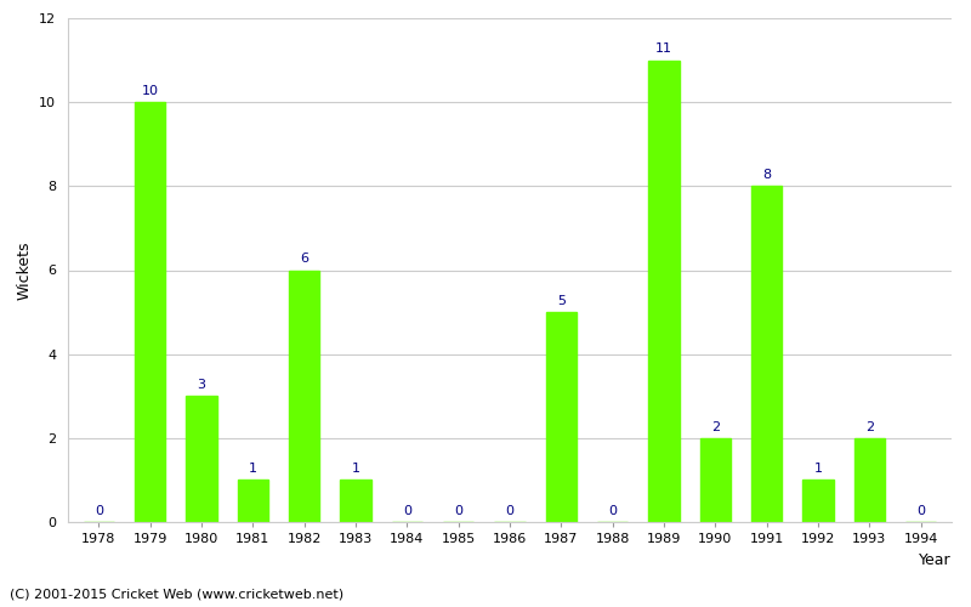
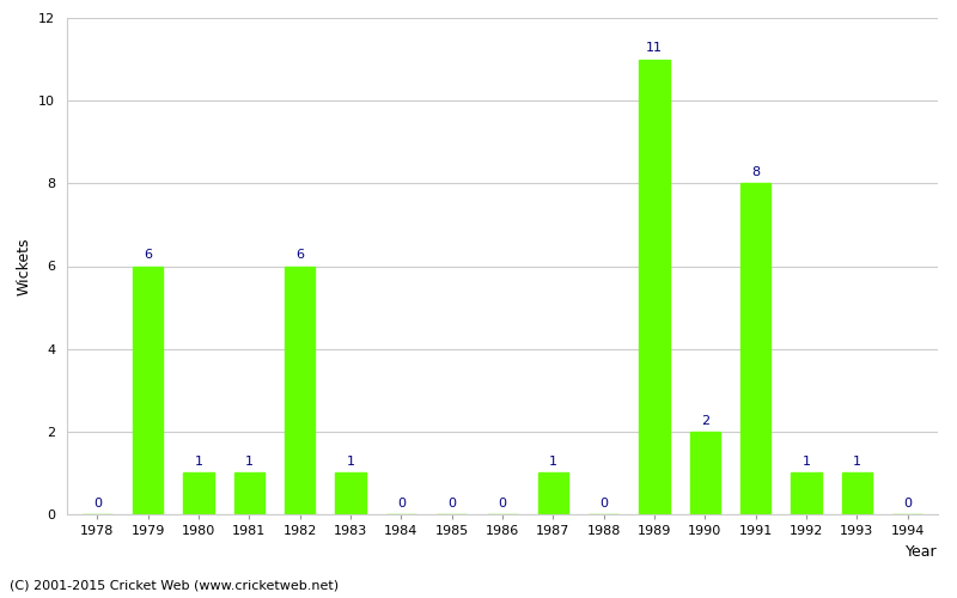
1979: 10 -> 6
1980: 3 -> 1
1987: 5 -> 1
1993: 2 -> 1
